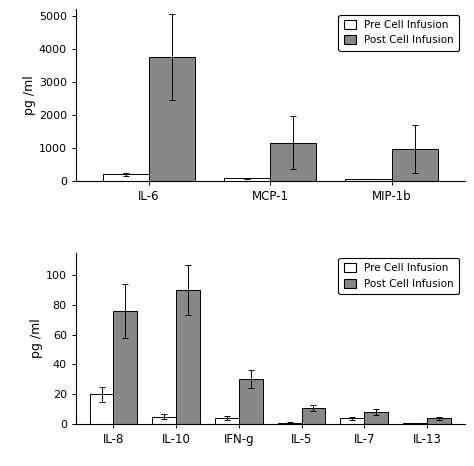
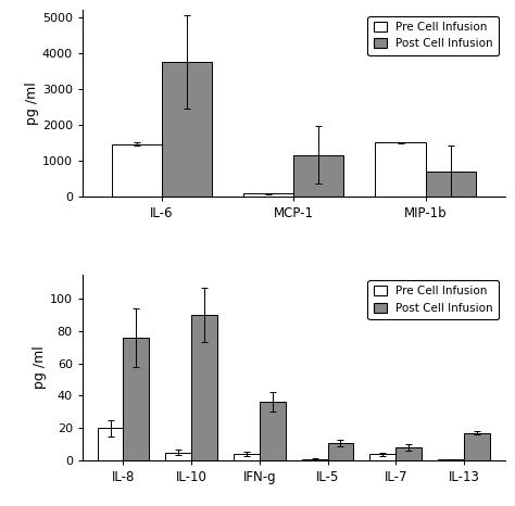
Pre Cell Infusion/IL-6: 200 -> 1450
Pre Cell Infusion/MIP-1b: 60 -> 1500
Post Cell Infusion/MIP-1b: 980 -> 700
Post Cell Infusion/IFN-g: 30 -> 36
Post Cell Infusion/IL-13: 4 -> 17
